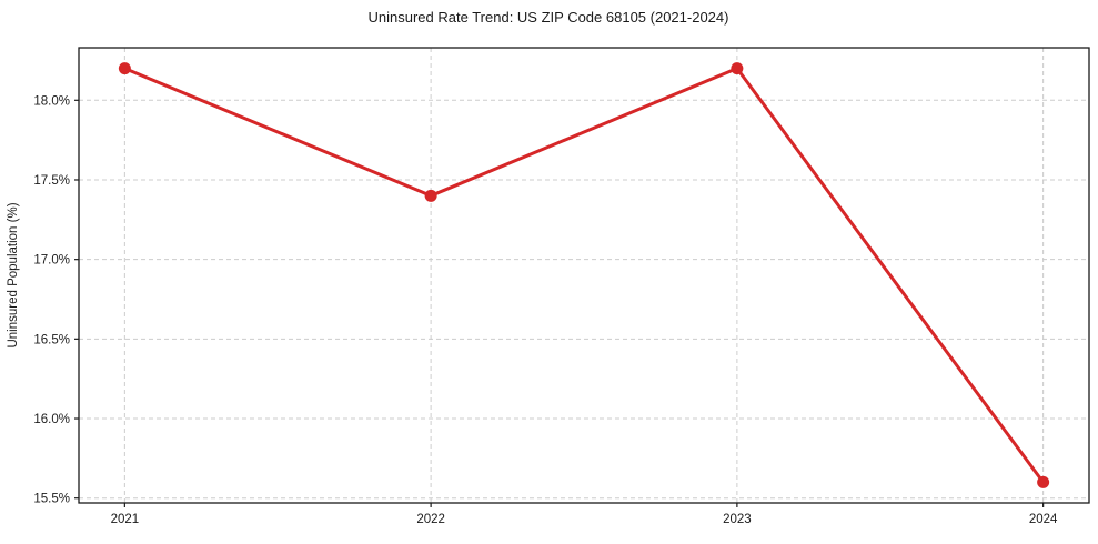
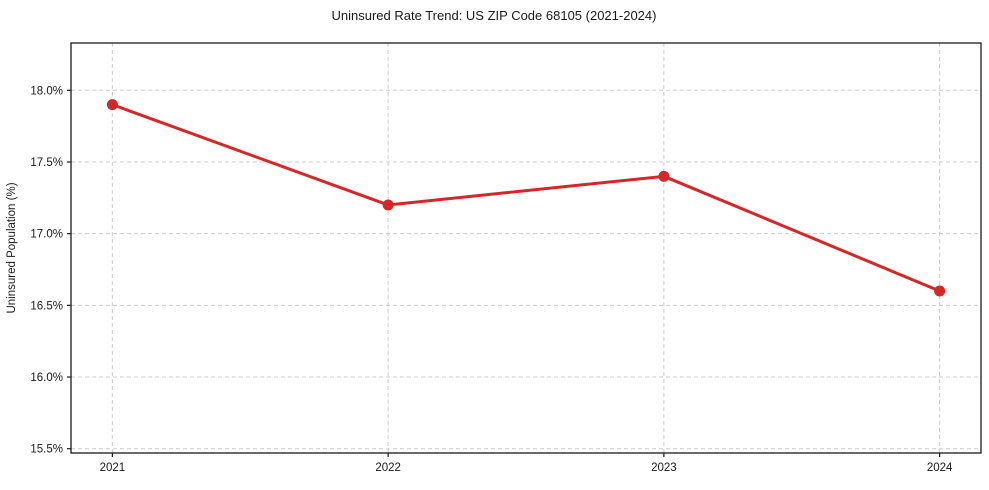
2021: 18.2% -> 17.9%
2022: 17.4% -> 17.2%
2023: 18.2% -> 17.4%
2024: 15.6% -> 16.6%
